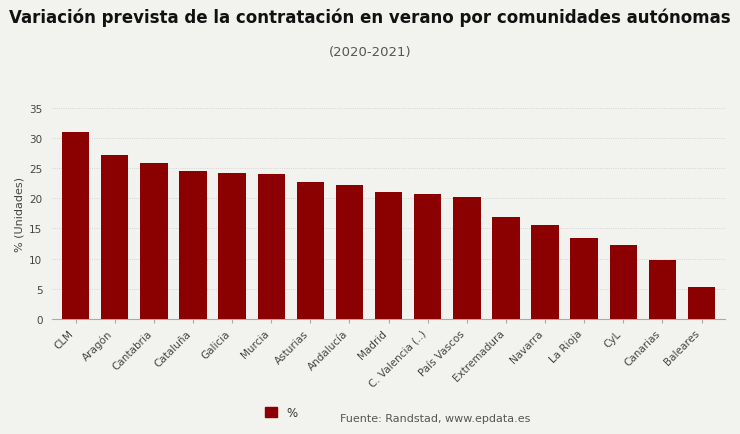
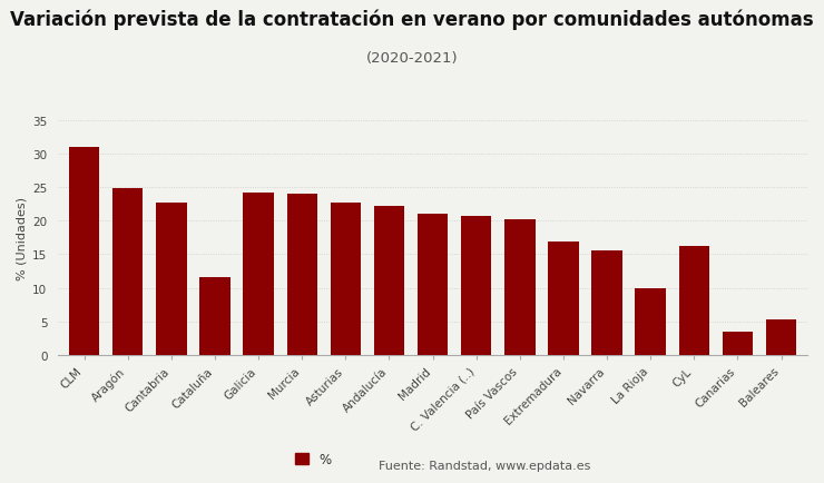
Aragón: 27.2 -> 24.8
Cantabria: 25.8 -> 22.8
Cataluña: 24.6 -> 11.6
La Rioja: 13.5 -> 10.0
CyL: 12.2 -> 16.2
Canarias: 9.7 -> 3.4
